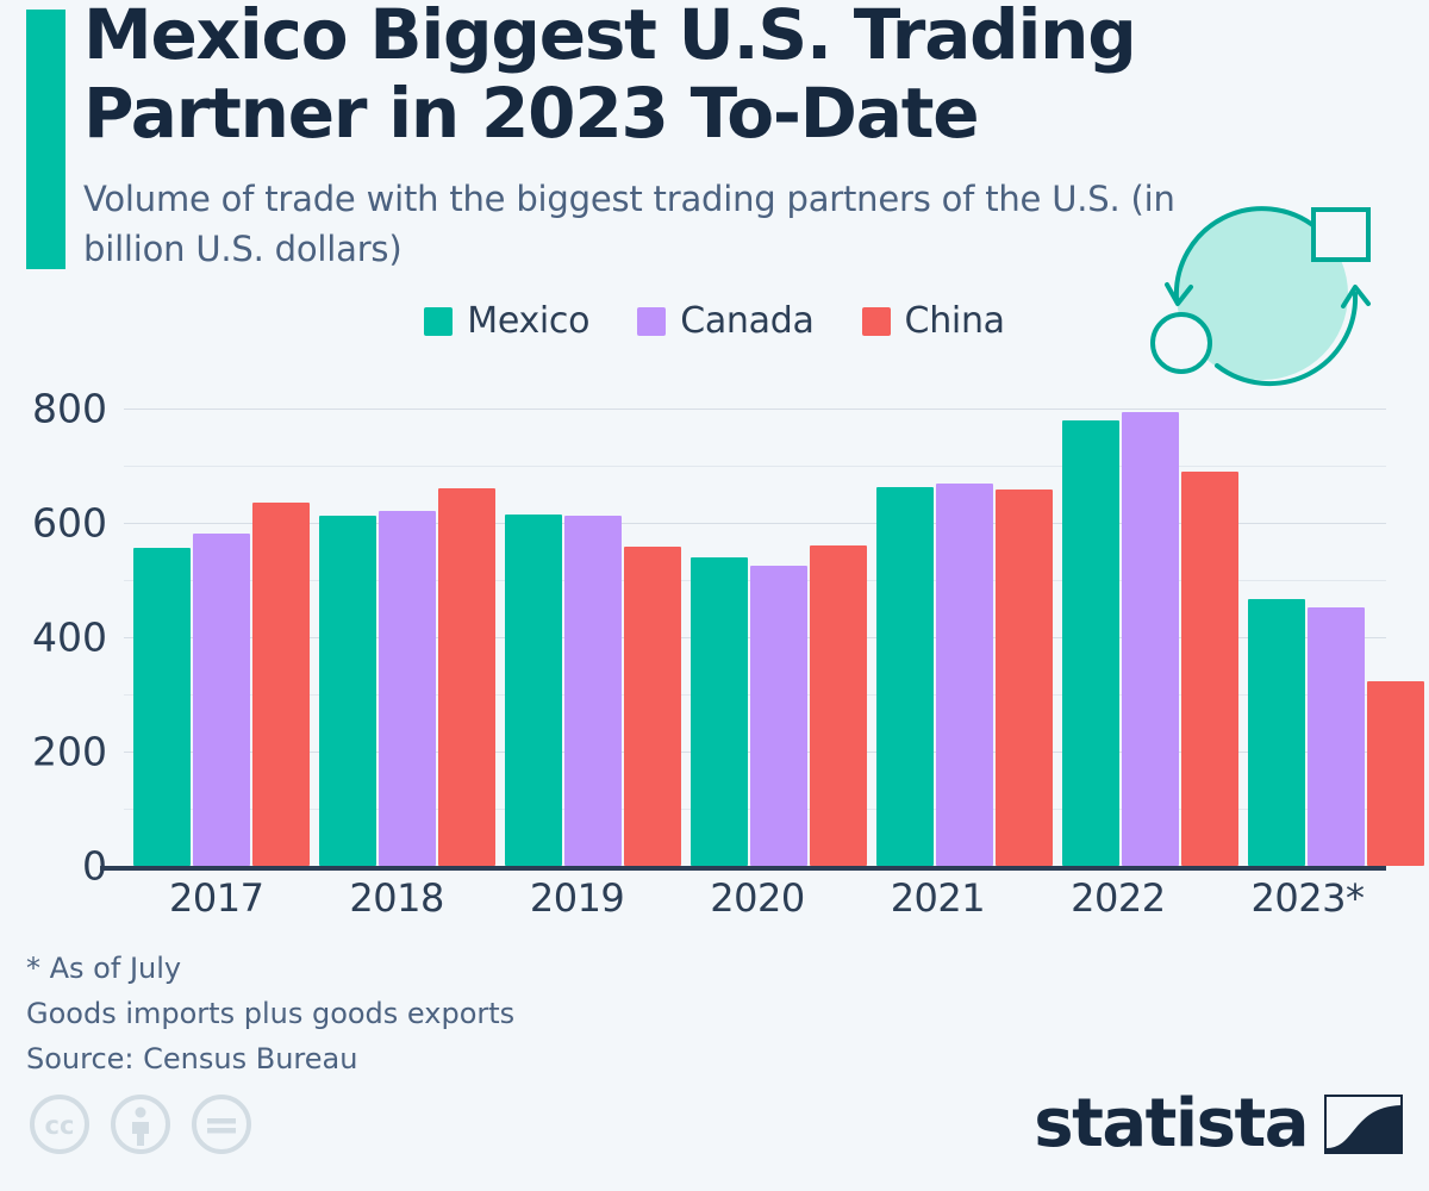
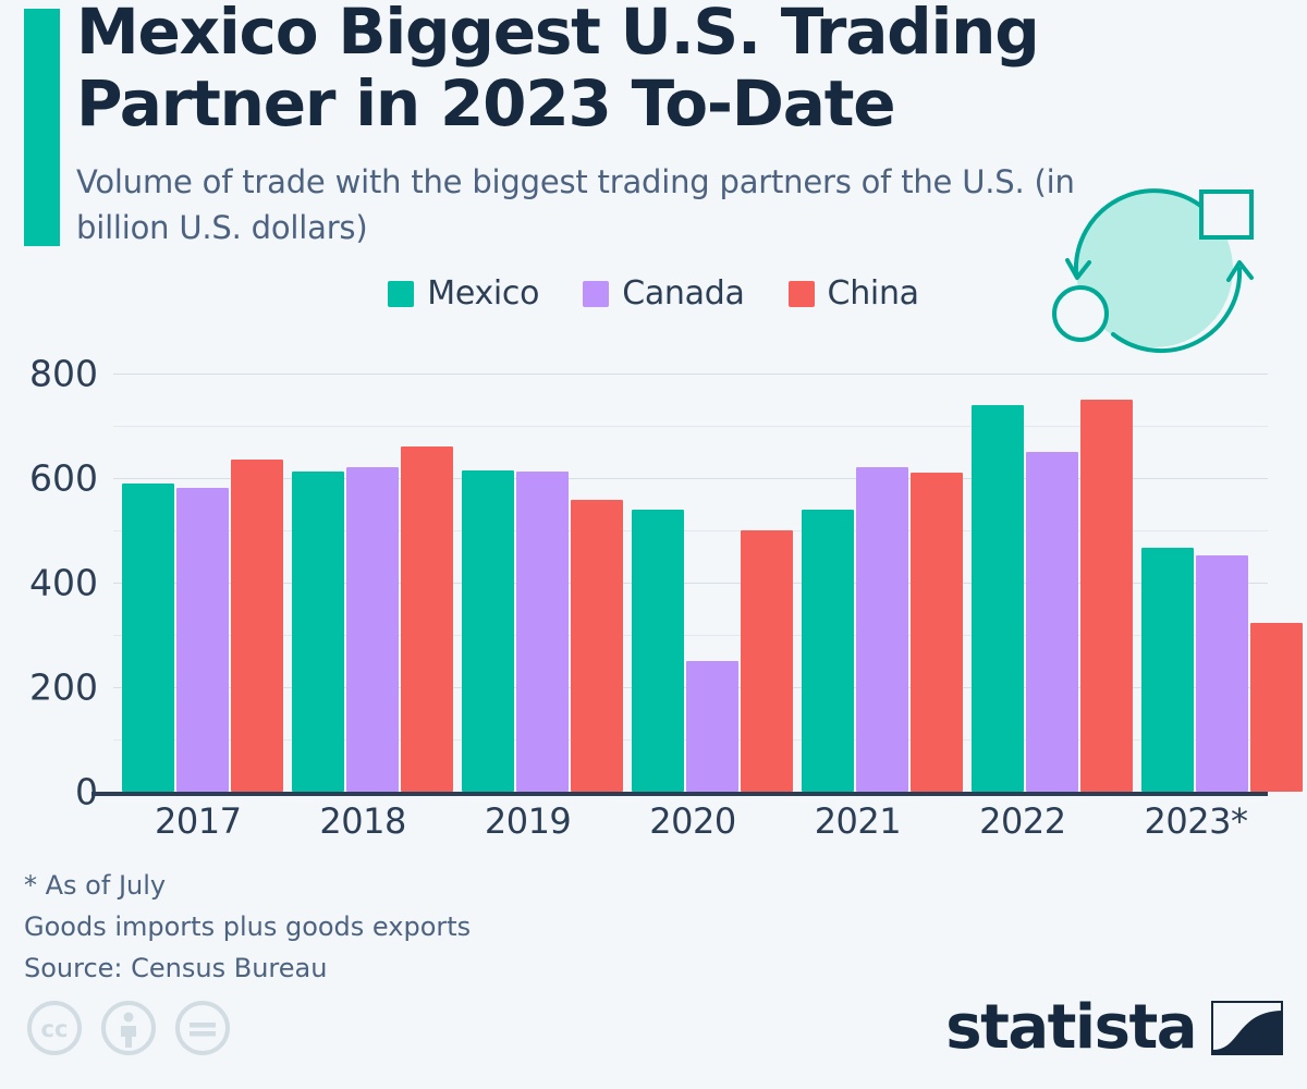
Mexico/2017: 560 -> 590
Canada/2020: 530 -> 250
China/2020: 560 -> 500
Mexico/2021: 660 -> 540
Canada/2021: 670 -> 620
China/2021: 660 -> 610
Mexico/2022: 780 -> 740
Canada/2022: 790 -> 650
China/2022: 690 -> 750
